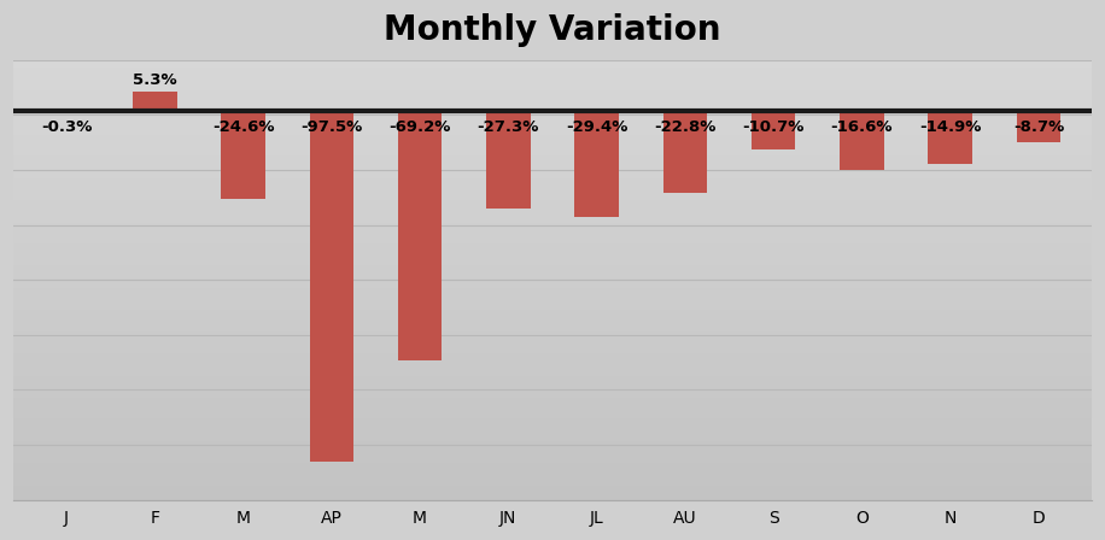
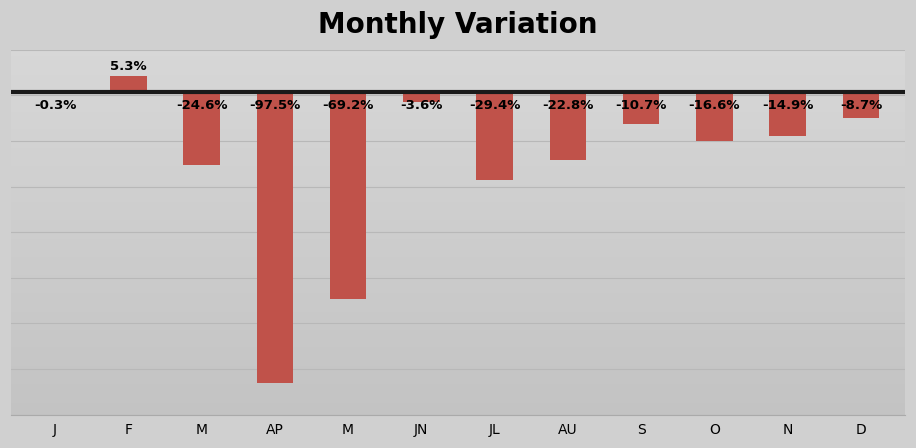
JN: -27.3% -> -3.6%
